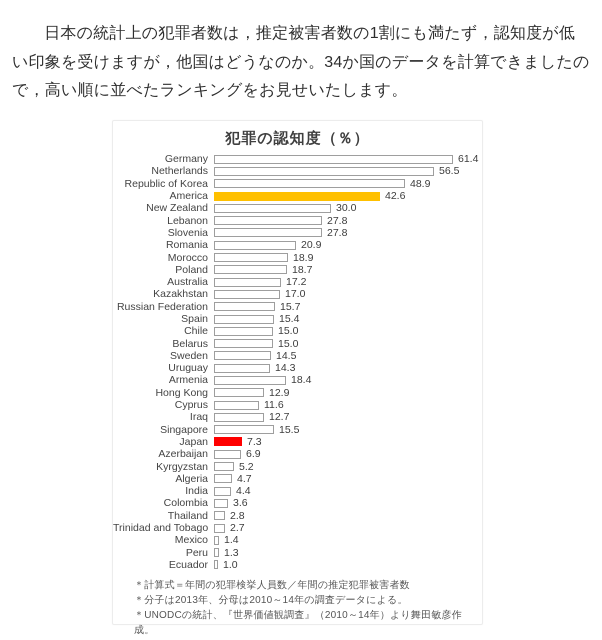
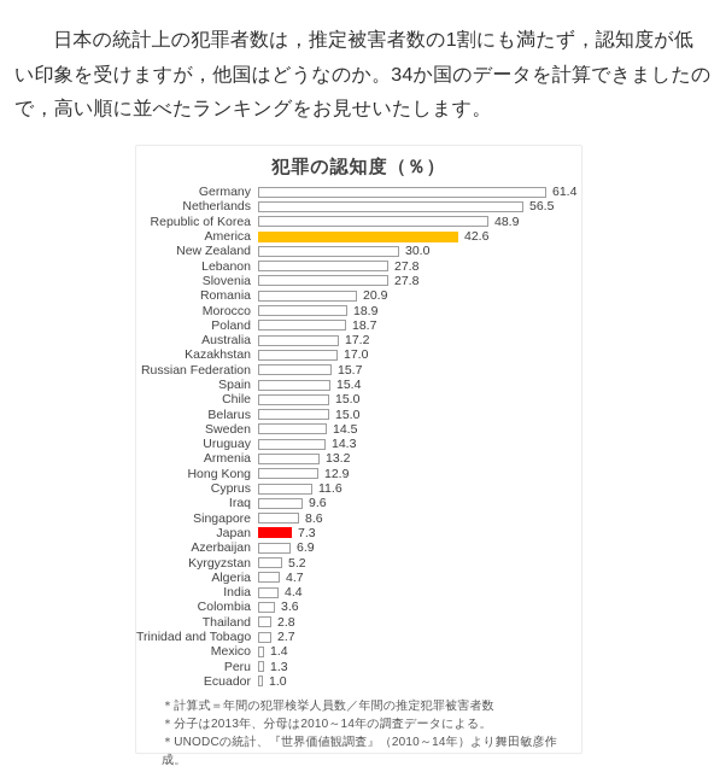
Armenia: 18.4 -> 13.2
Iraq: 12.7 -> 9.6
Singapore: 15.5 -> 8.6
